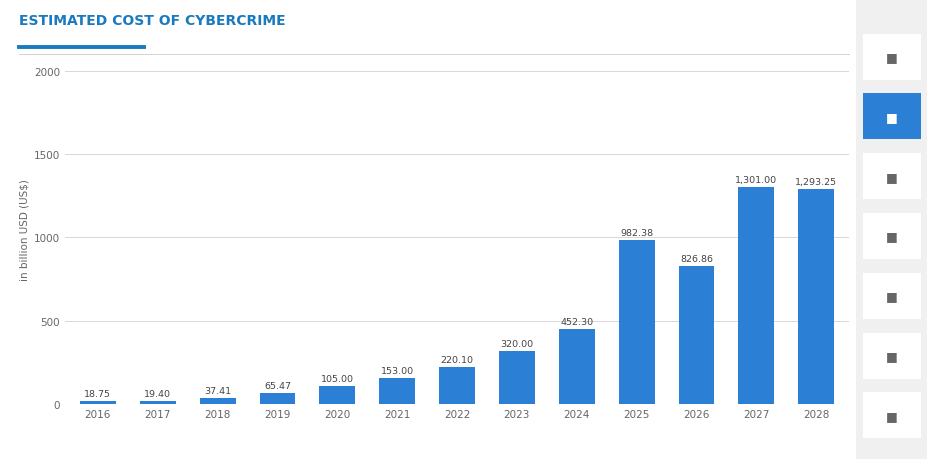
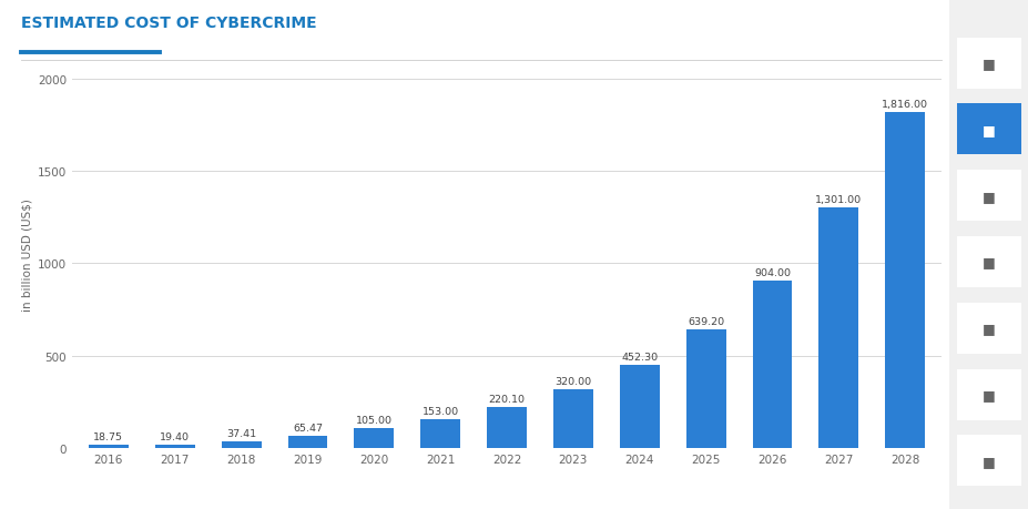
2025: 982.38 -> 639.20
2026: 826.86 -> 904.00
2028: 1,293.25 -> 1,816.00
